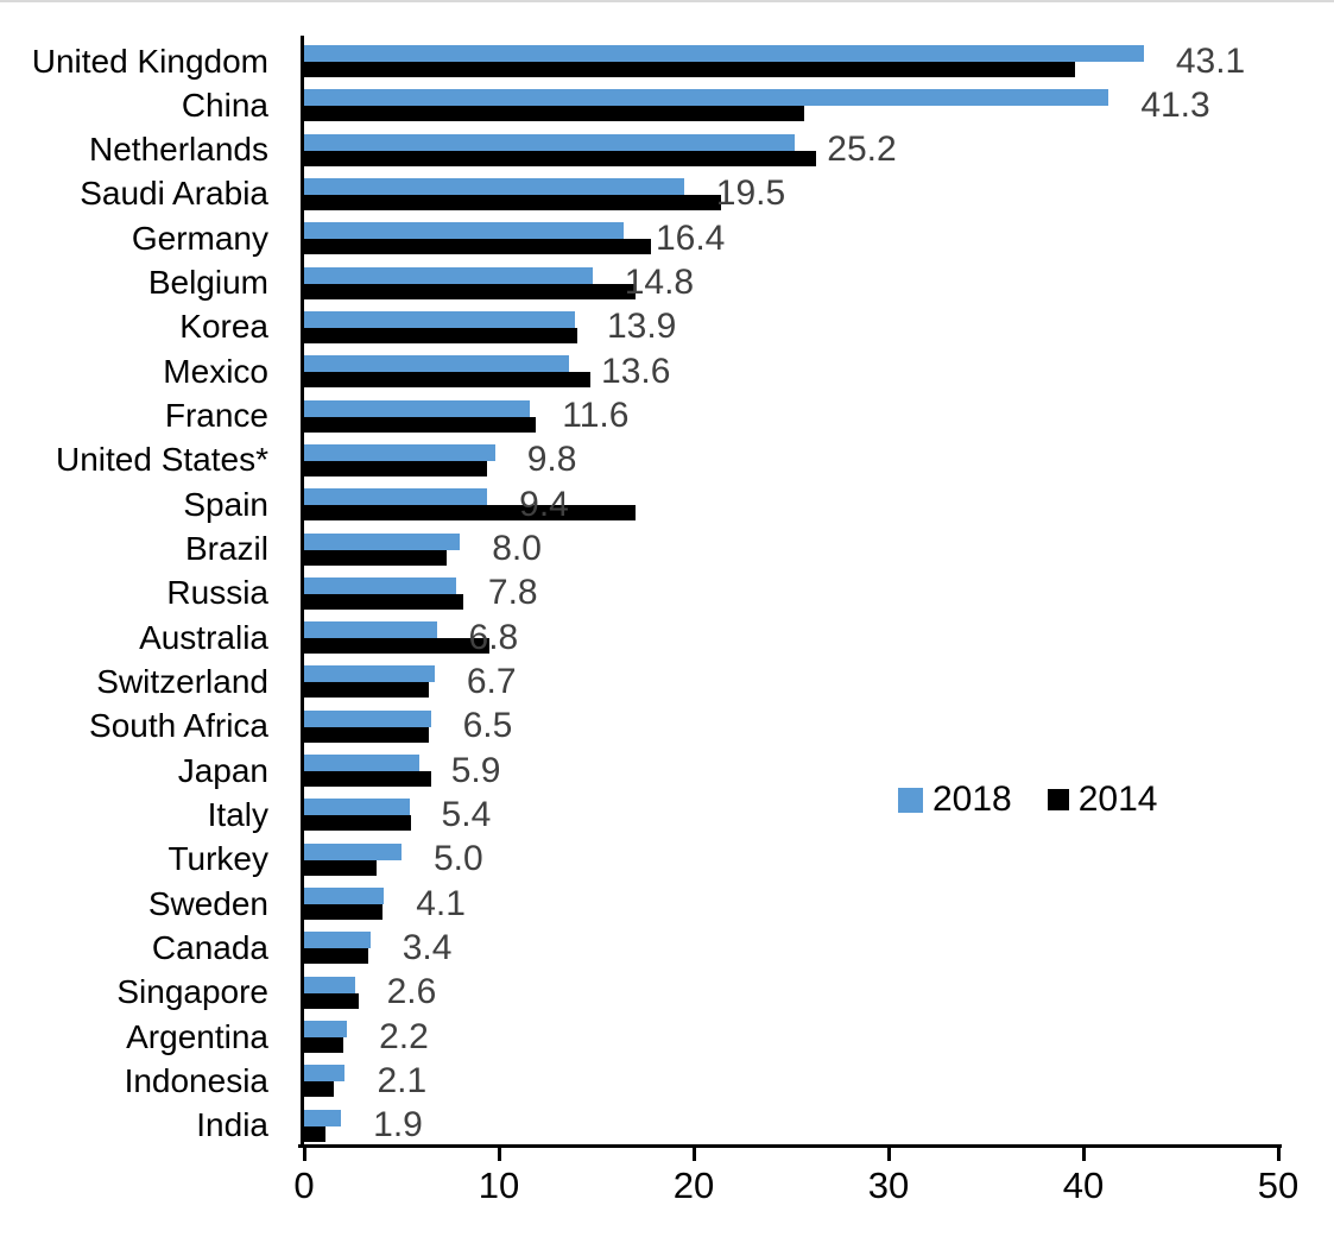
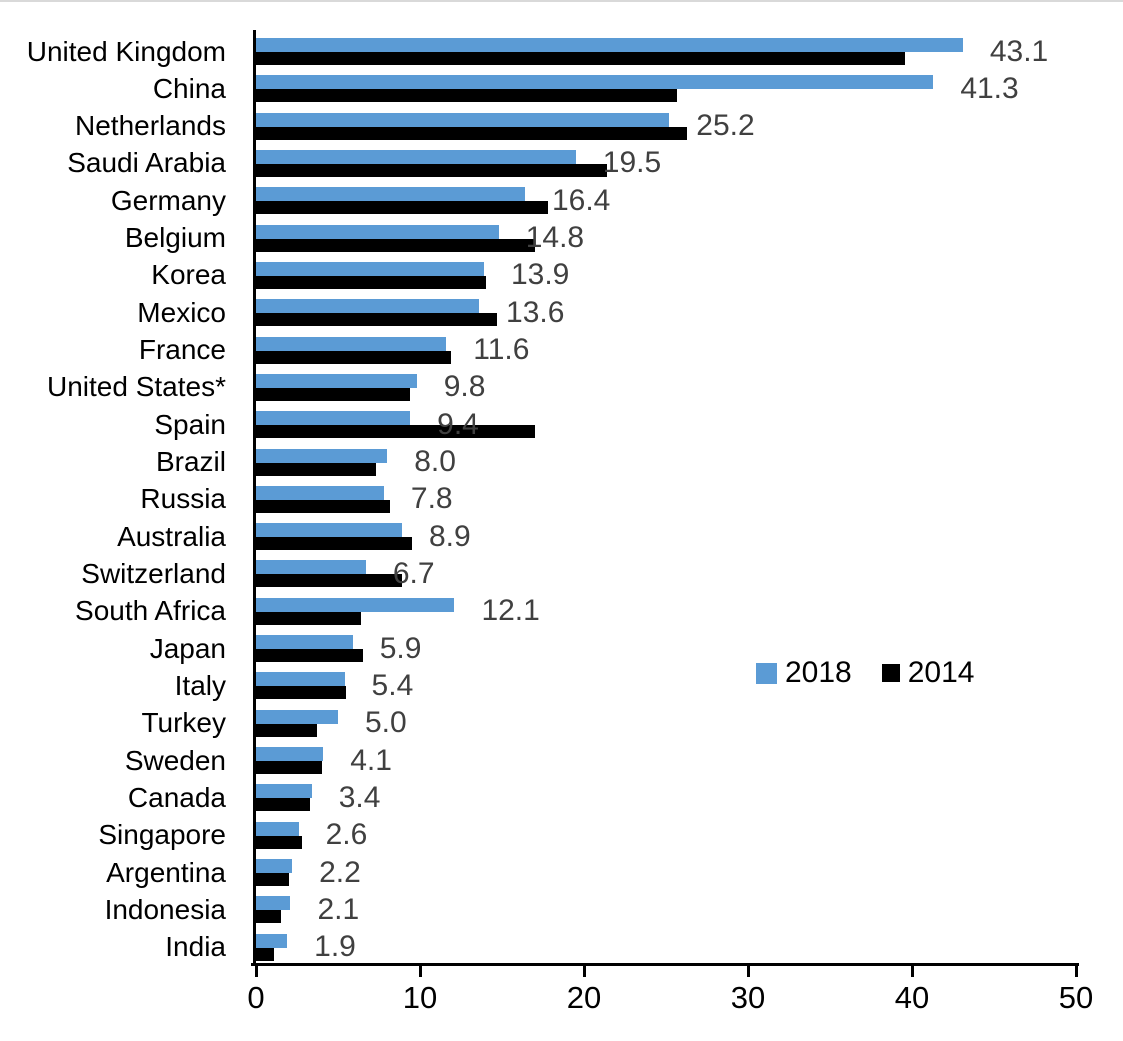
2018/Australia: 6.8 -> 8.9
2014/Switzerland: 6.4 -> 8.9
2018/South Africa: 6.5 -> 12.1
